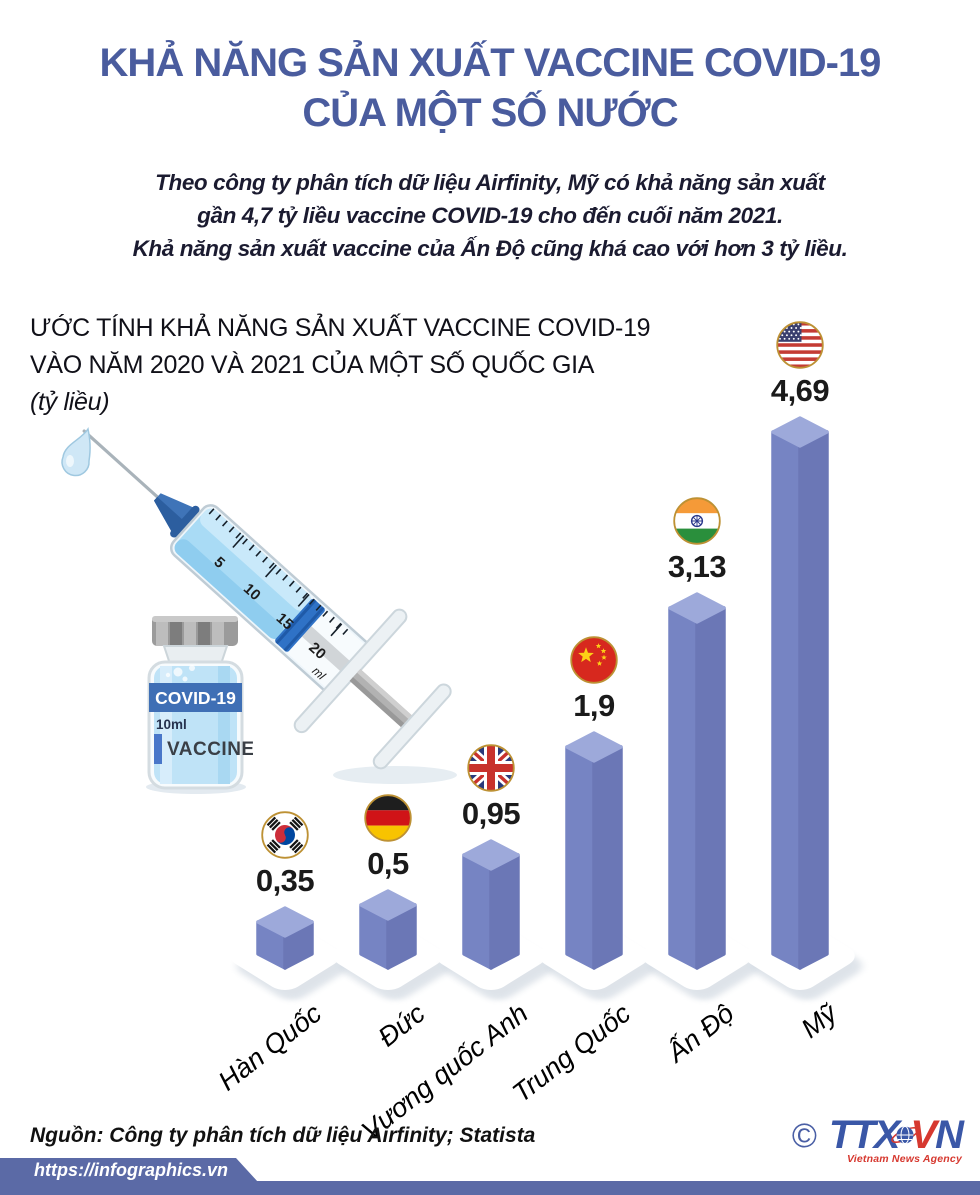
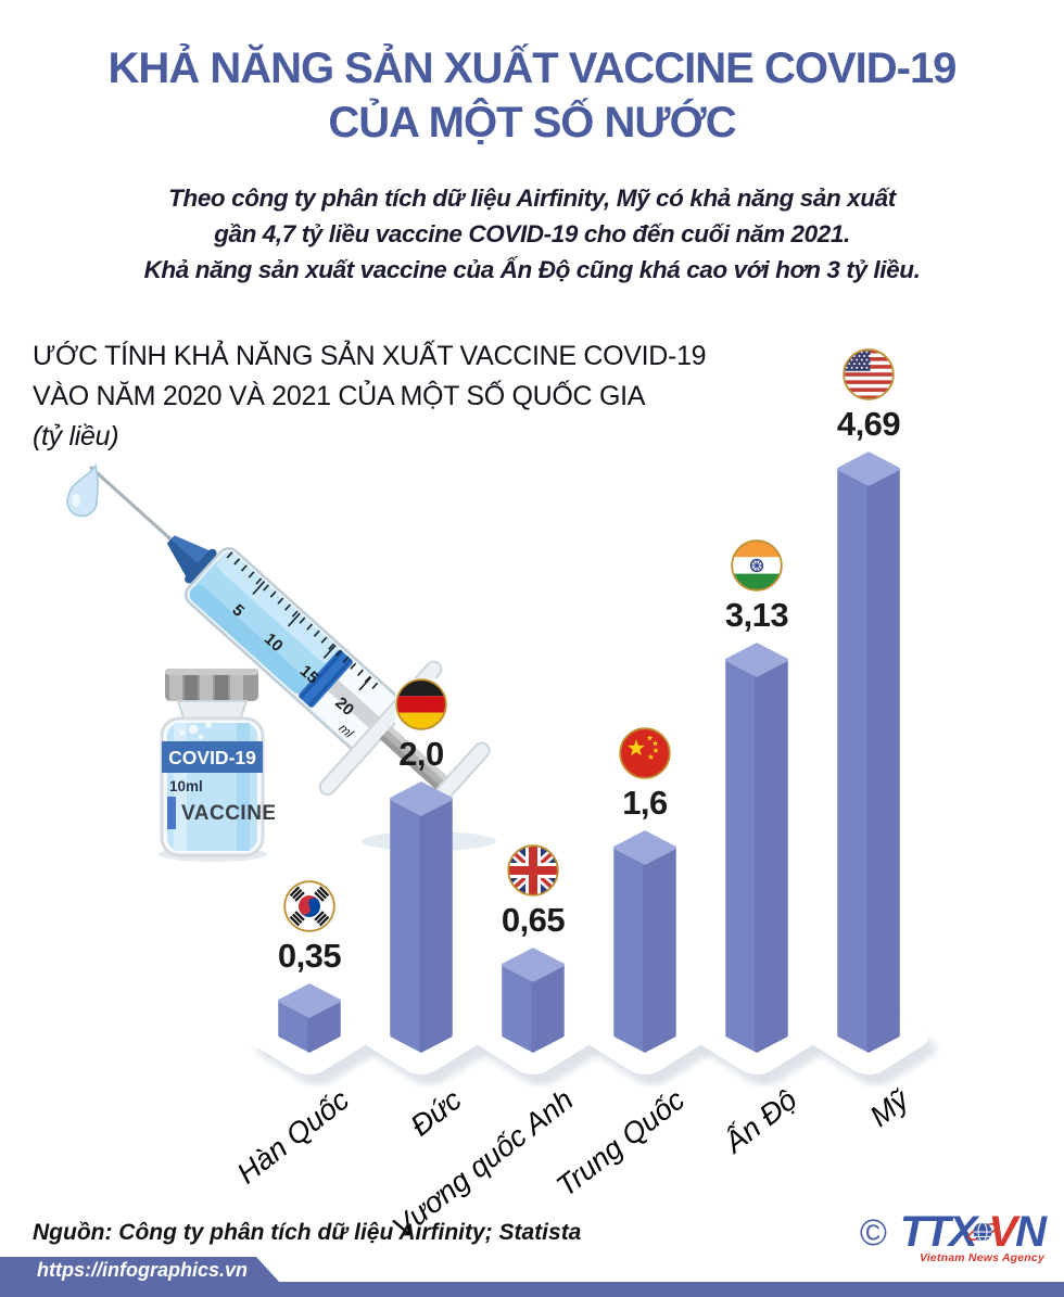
Đức: 0,5 -> 2,0
Vương quốc Anh: 0,95 -> 0,65
Trung Quốc: 1,9 -> 1,6
